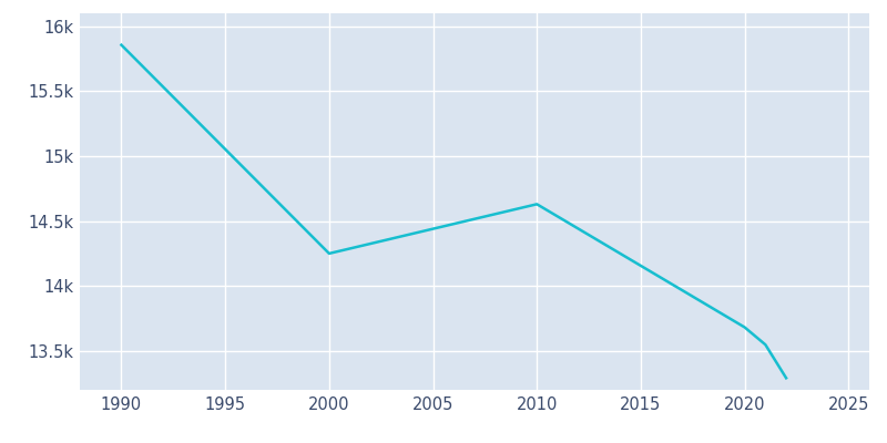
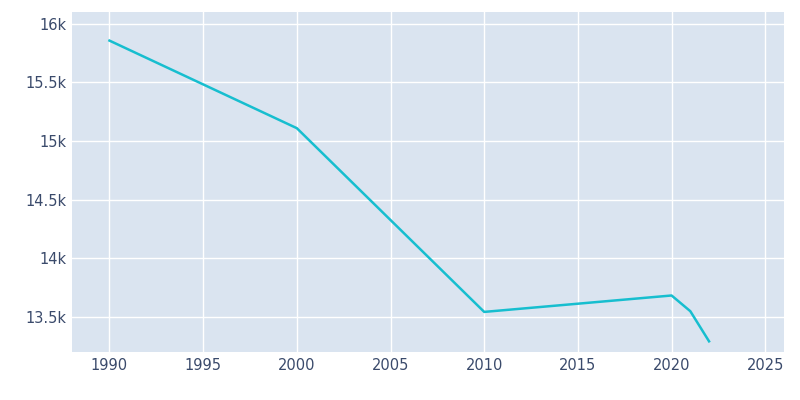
2000: 14.25k -> 15.11k
2010: 14.63k -> 13.54k
